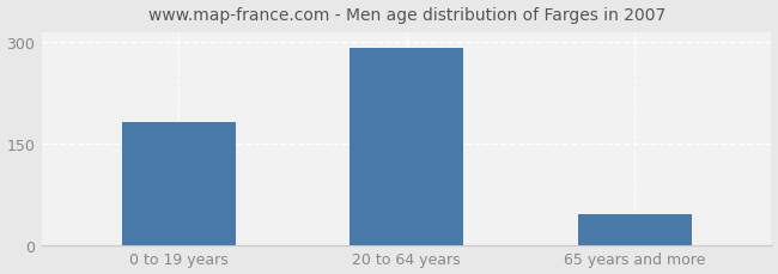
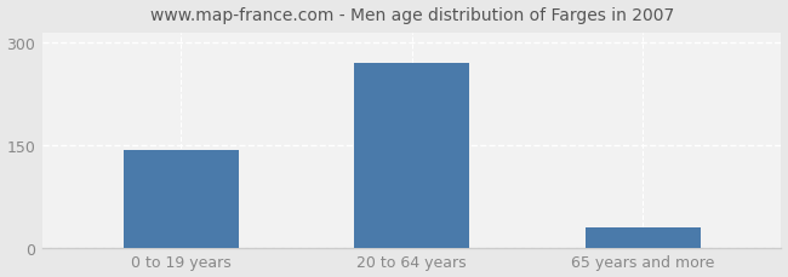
0 to 19 years: 182 -> 143
20 to 64 years: 292 -> 271
65 years and more: 46 -> 30
